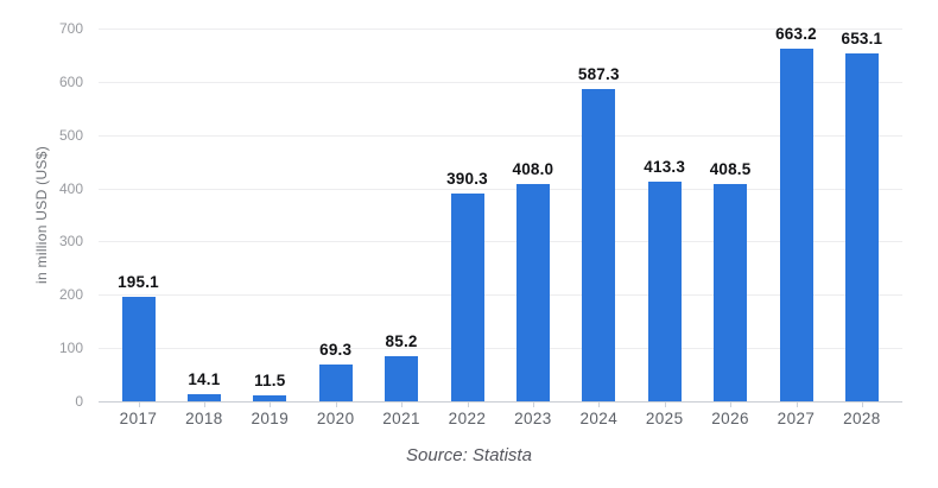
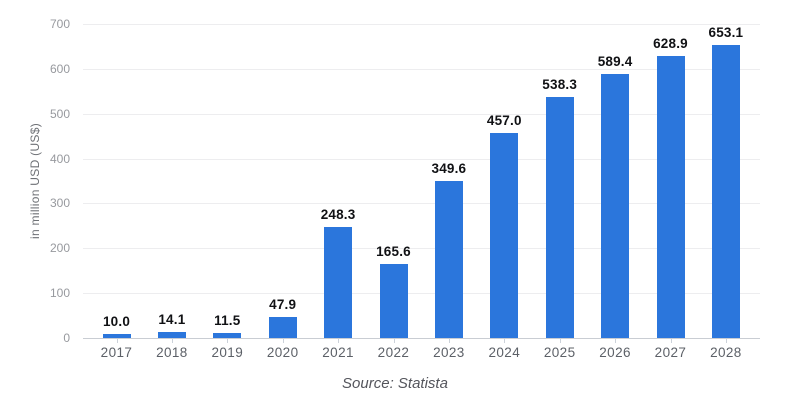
2017: 195.1 -> 10.0
2020: 69.3 -> 47.9
2021: 85.2 -> 248.3
2022: 390.3 -> 165.6
2023: 408.0 -> 349.6
2024: 587.3 -> 457.0
2025: 413.3 -> 538.3
2026: 408.5 -> 589.4
2027: 663.2 -> 628.9
